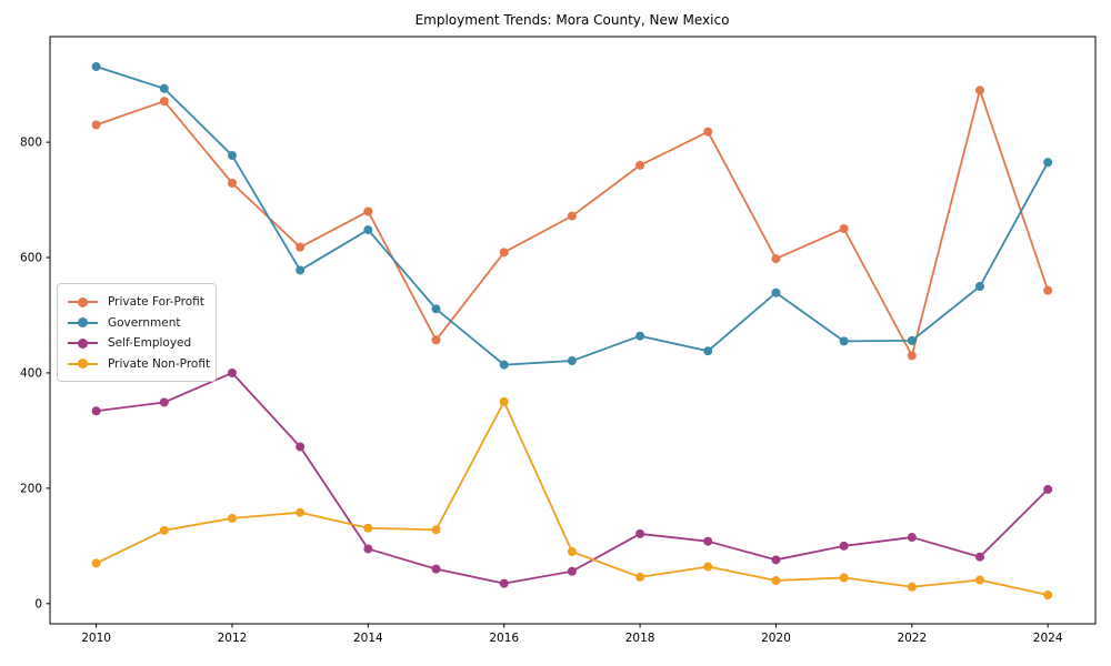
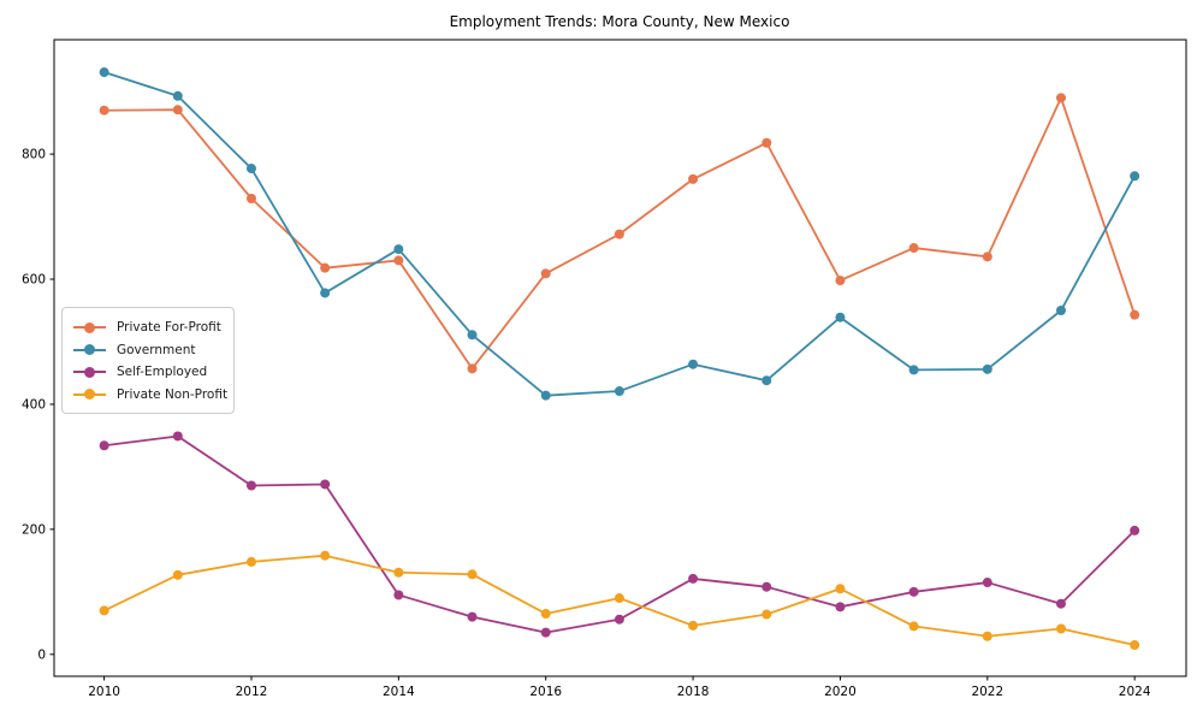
Private For-Profit/2010: 830 -> 870
Self-Employed/2012: 400 -> 270
Private For-Profit/2014: 680 -> 630
Private Non-Profit/2016: 350 -> 60
Private Non-Profit/2020: 40 -> 100
Private For-Profit/2022: 430 -> 640
